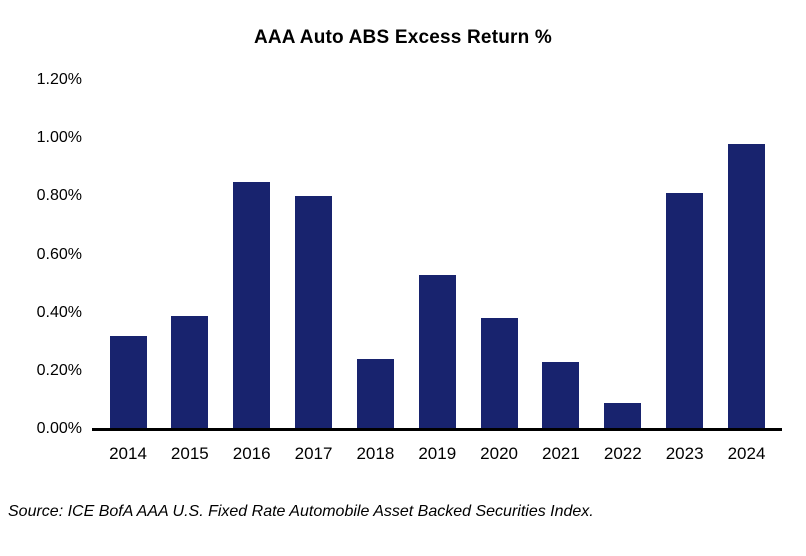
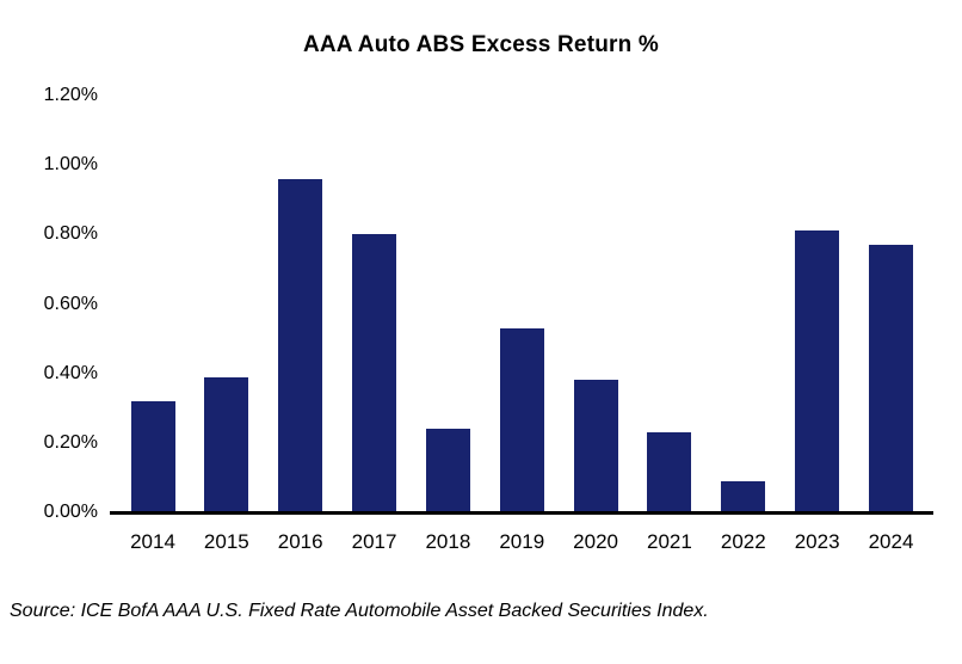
2016: 0.85% -> 0.96%
2024: 0.98% -> 0.77%
